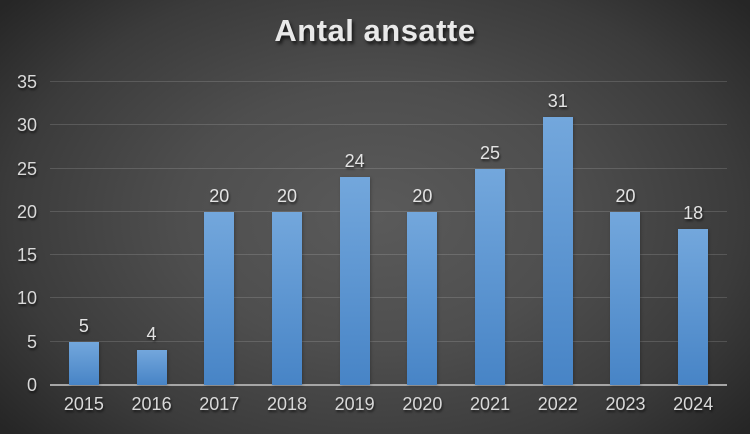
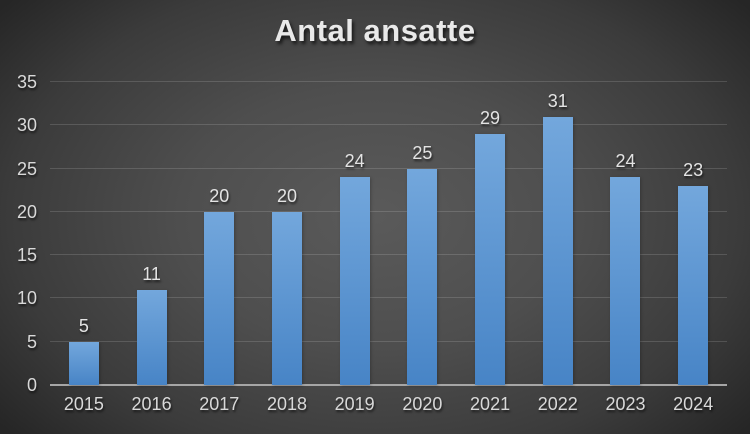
2016: 4 -> 11
2020: 20 -> 25
2021: 25 -> 29
2023: 20 -> 24
2024: 18 -> 23
